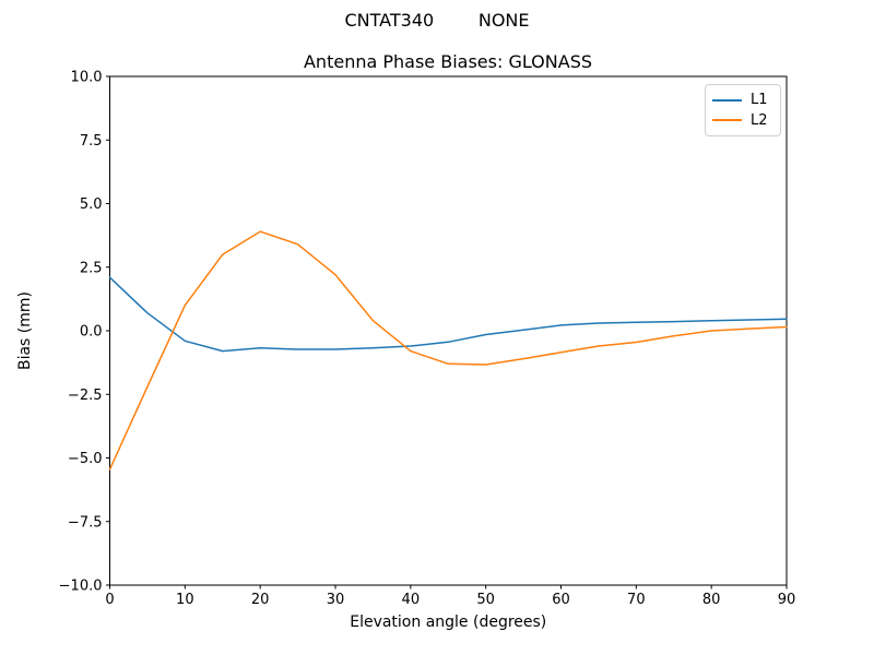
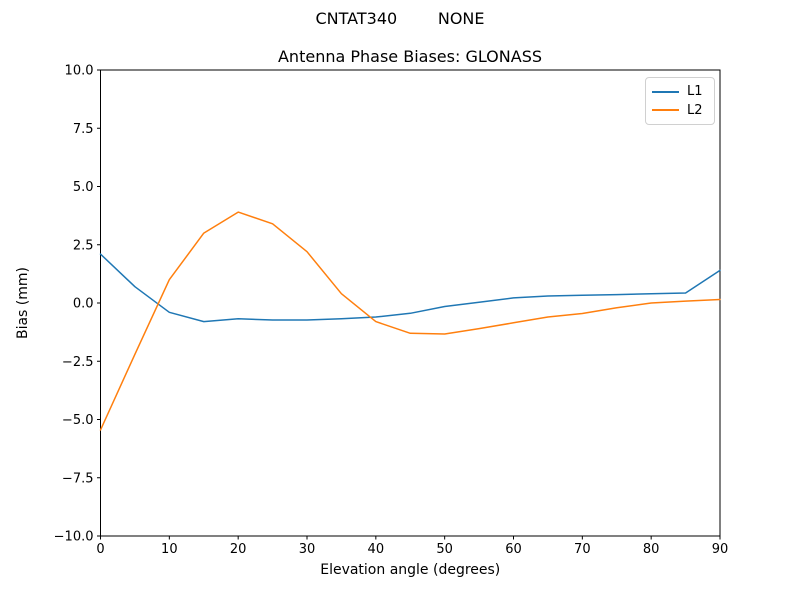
L1/90: 0.5 -> 1.4
